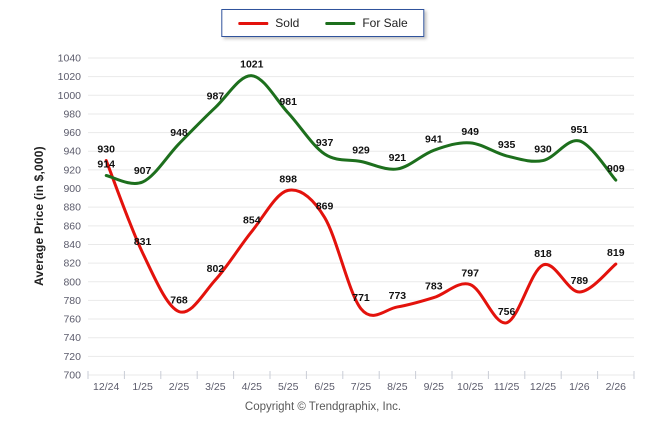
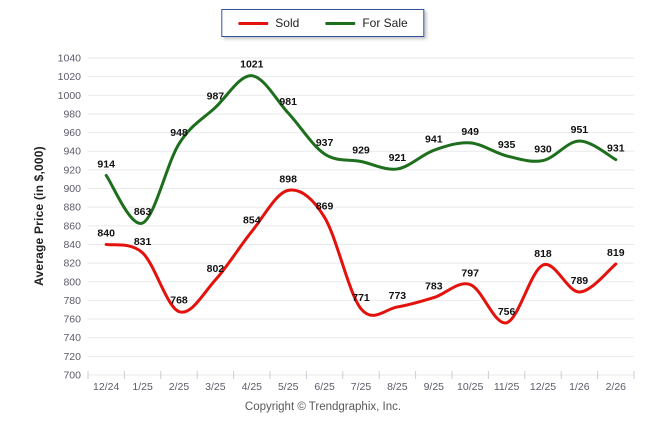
Sold/12/24: 930 -> 840
For Sale/1/25: 907 -> 863
For Sale/2/26: 909 -> 931
